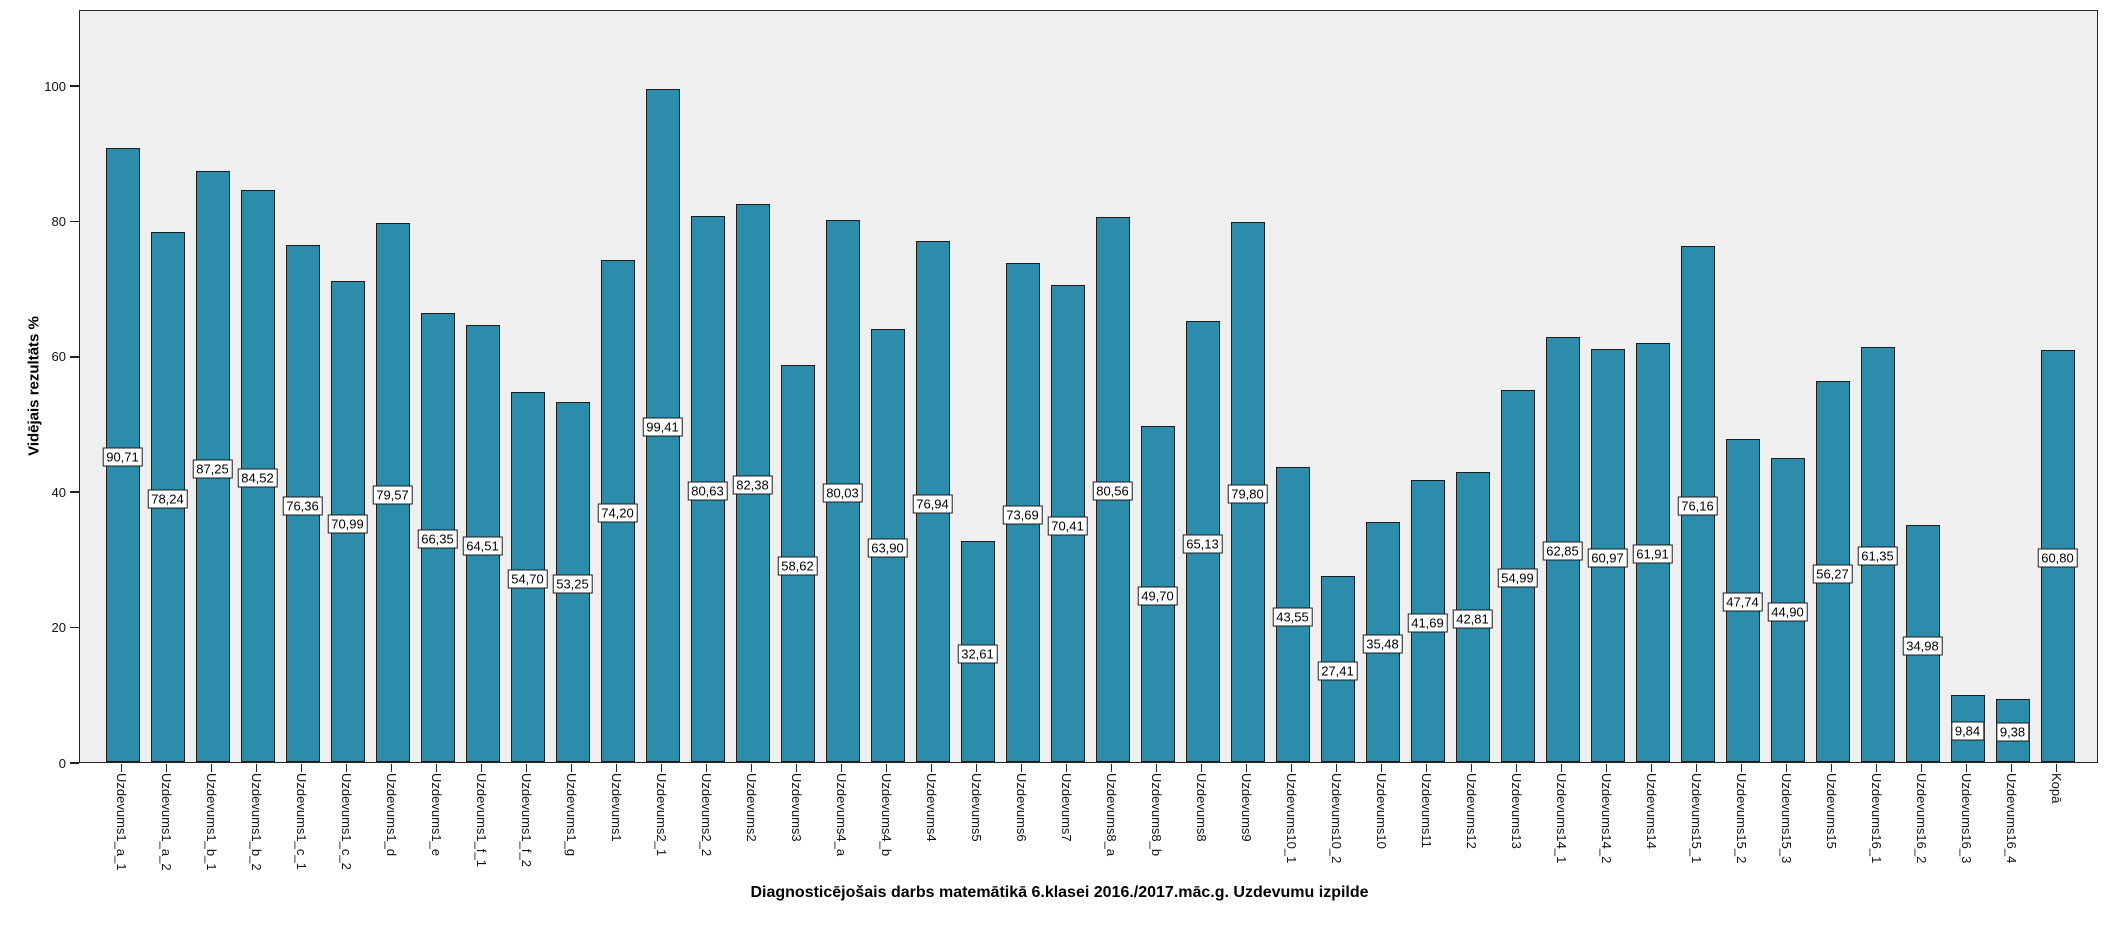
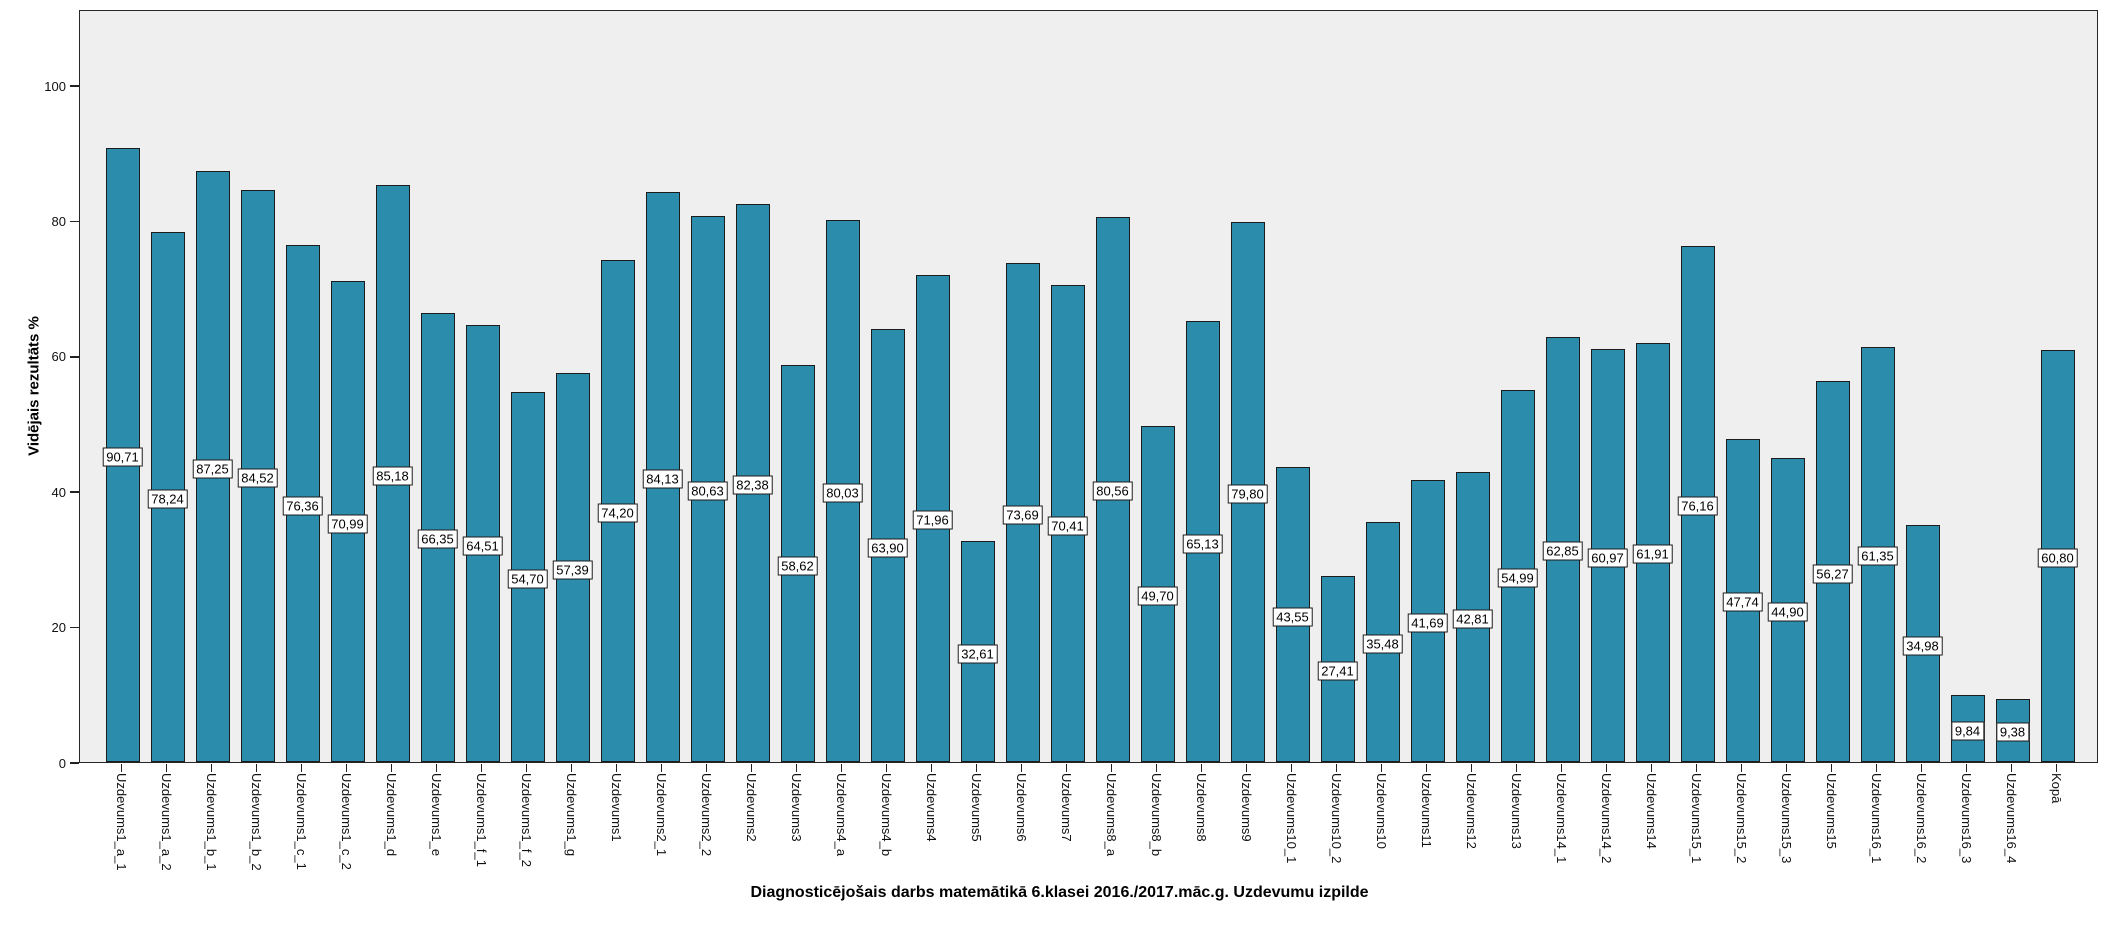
Uzdevums1_d: 79,57 -> 85,18
Uzdevums1_g: 53,25 -> 57,39
Uzdevums2_1: 99,41 -> 84,13
Uzdevums4: 76,94 -> 71,96
